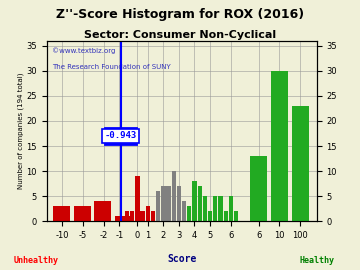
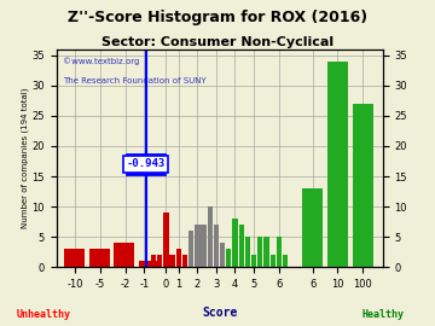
10: 30 -> 34
100: 23 -> 27
